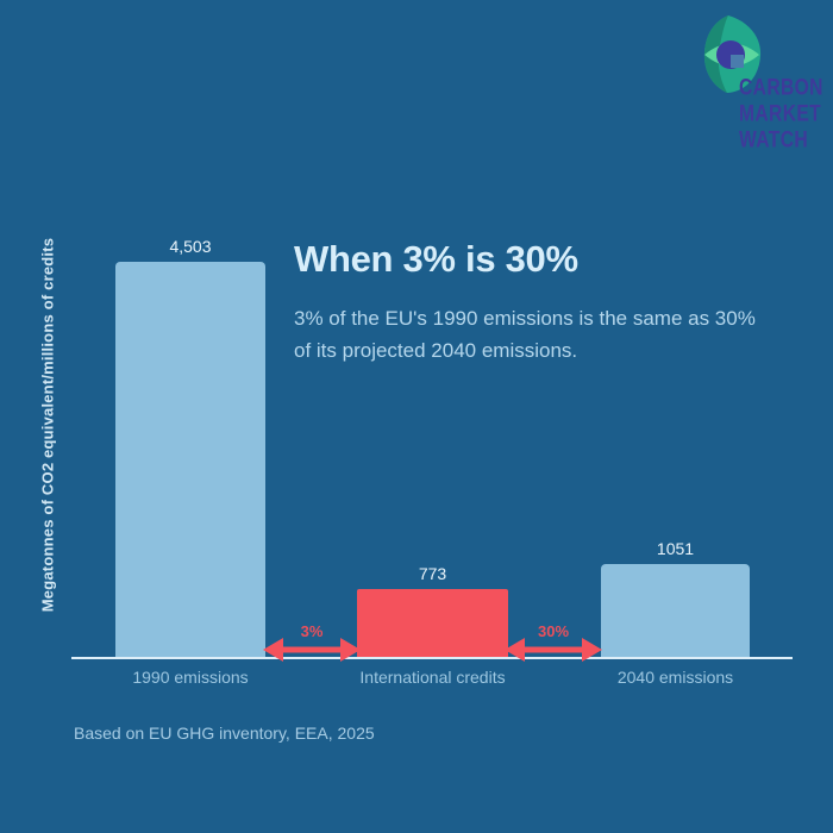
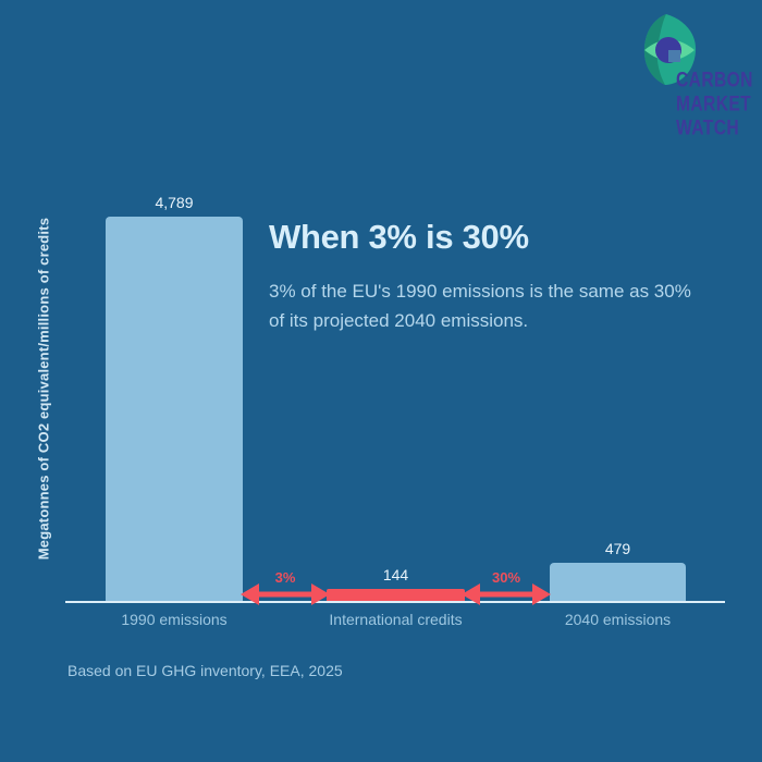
1990 emissions: 4,503 -> 4,789
International credits: 773 -> 144
2040 emissions: 1051 -> 479
